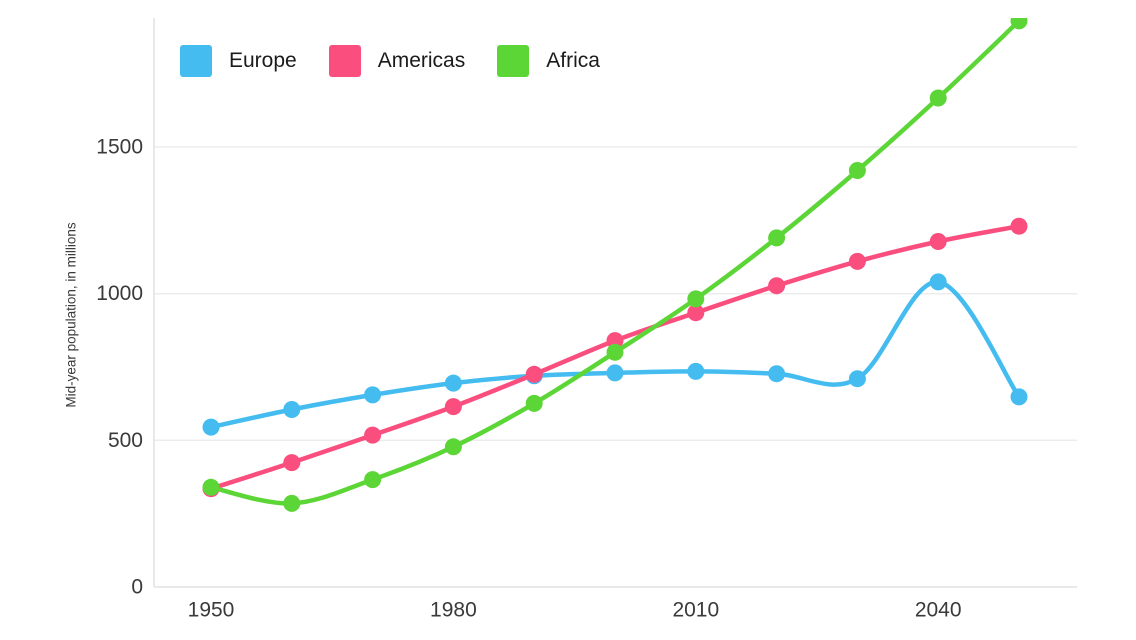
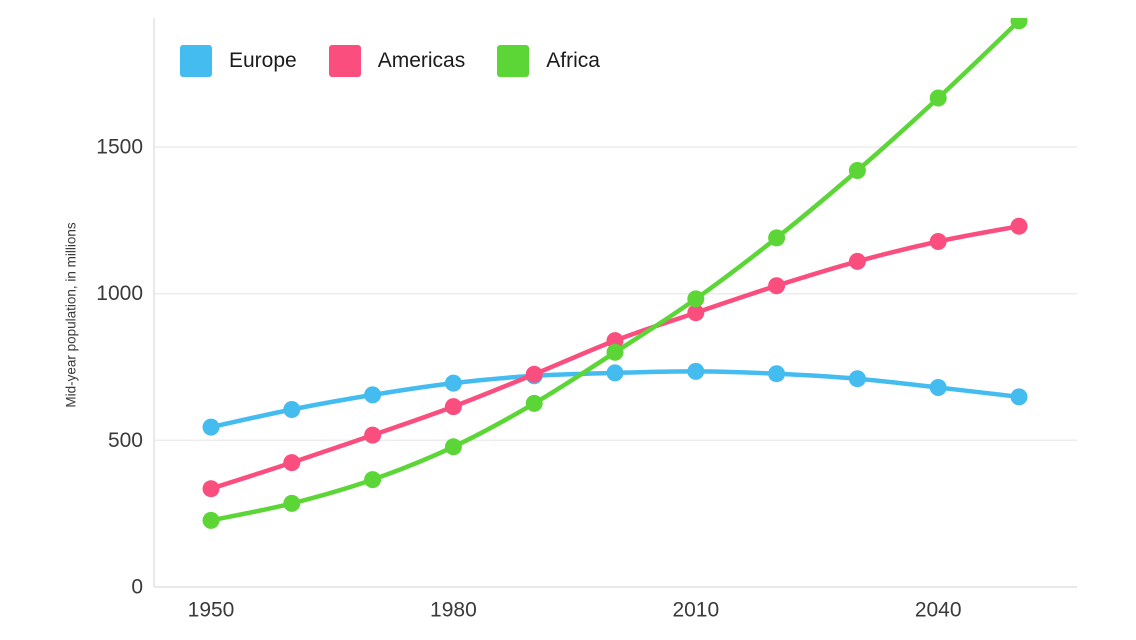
Africa/1950: 340 -> 230
Europe/2040: 1040 -> 680
